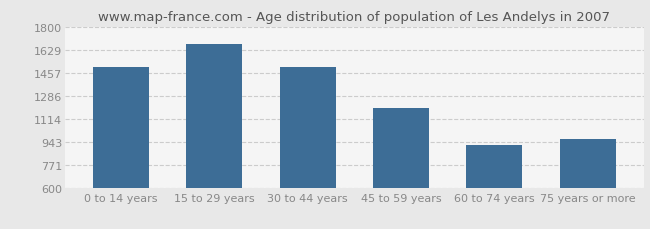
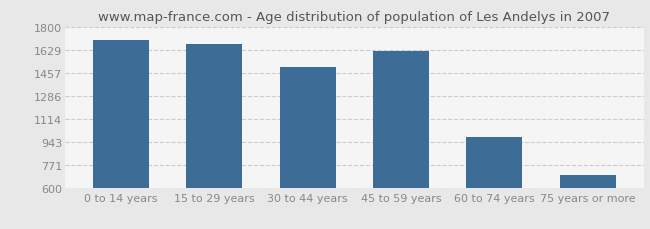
0 to 14 years: 1500 -> 1700
45 to 59 years: 1190 -> 1620
60 to 74 years: 920 -> 980
75 years or more: 960 -> 690
